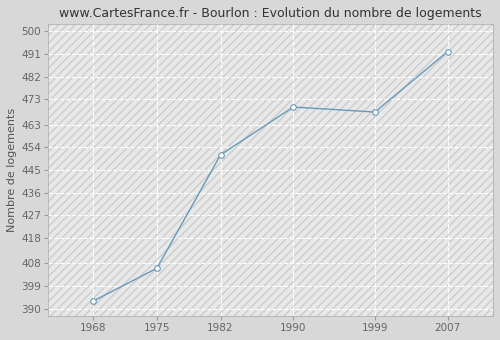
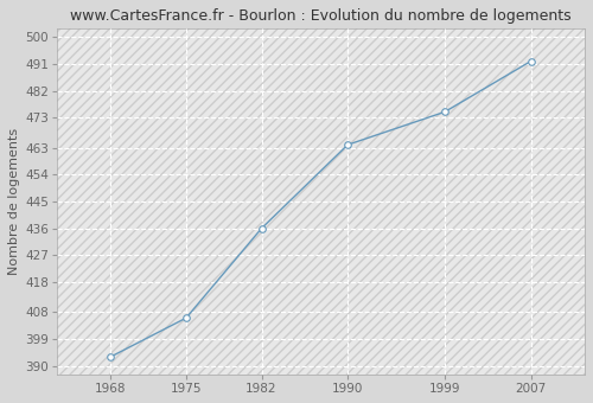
1982: 451 -> 436
1990: 470 -> 464
1999: 468 -> 475
